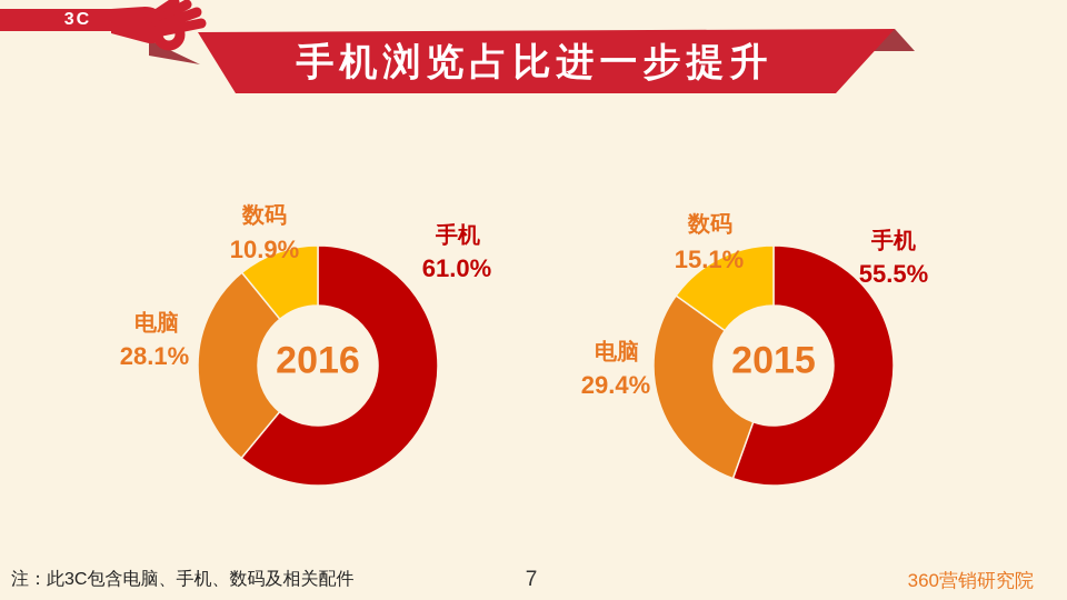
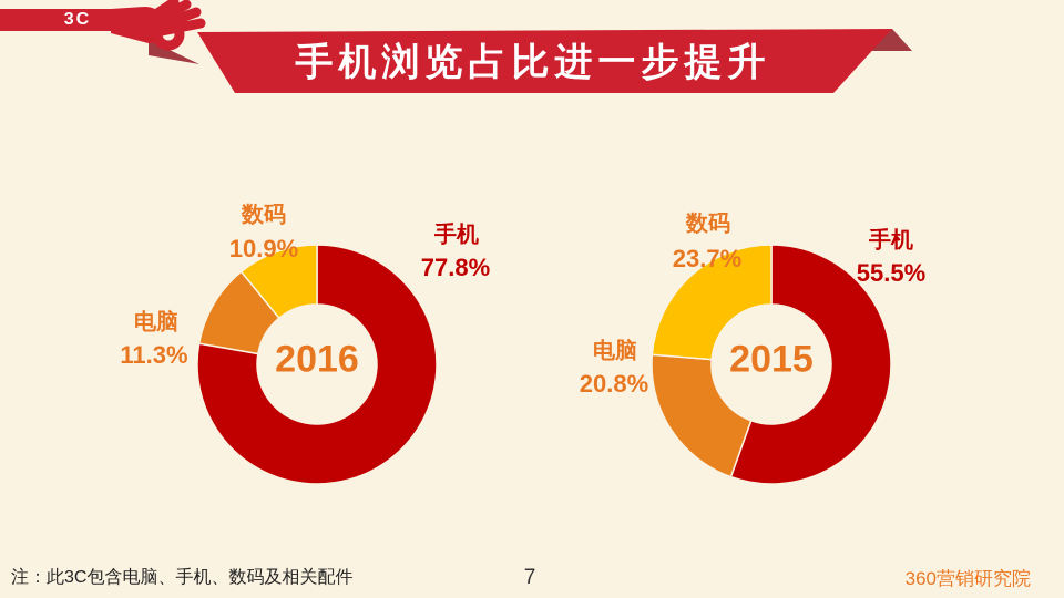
2016/手机: 61.0% -> 77.8%
2016/电脑: 28.1% -> 11.3%
2015/电脑: 29.4% -> 20.8%
2015/数码: 15.1% -> 23.7%
